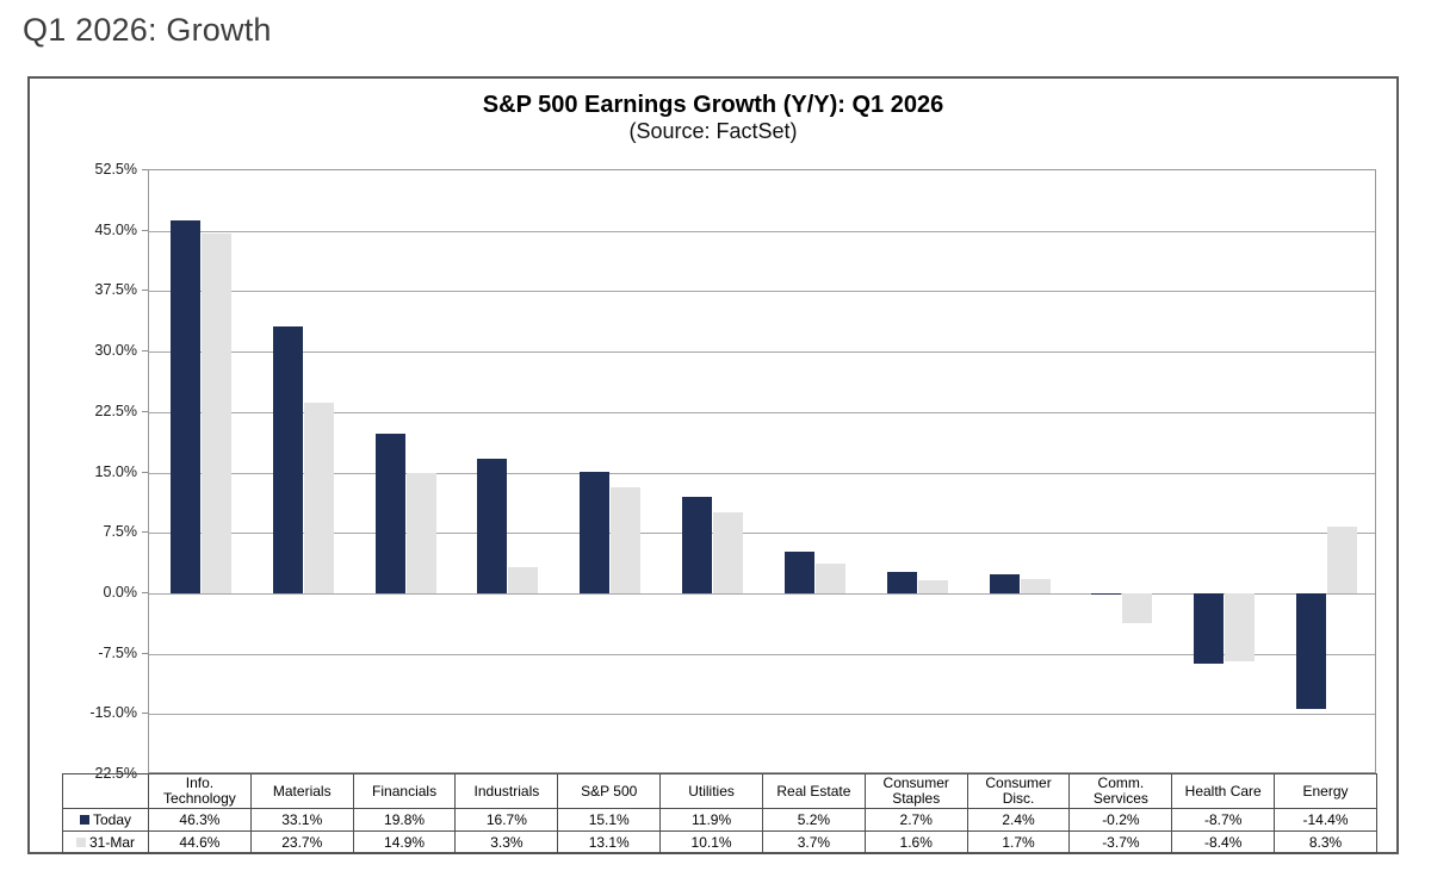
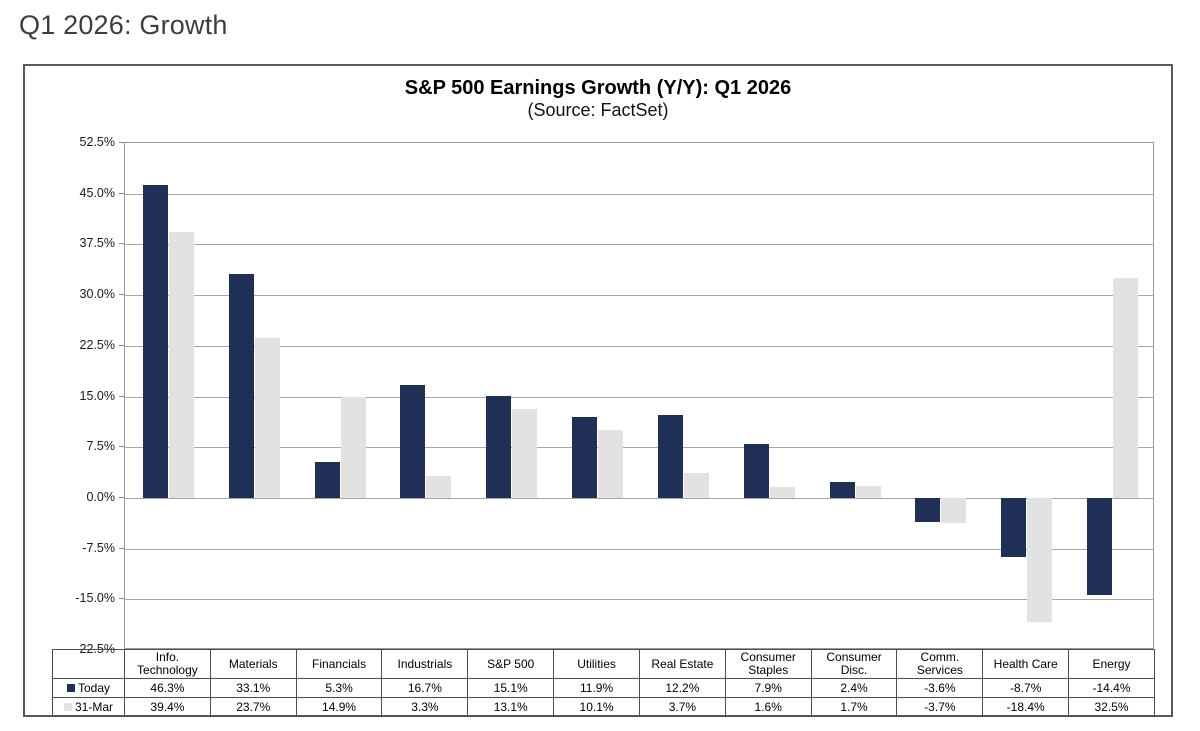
31-Mar/Info. Technology: 44.6% -> 39.4%
Today/Financials: 19.8% -> 5.3%
Today/Real Estate: 5.2% -> 12.2%
Today/Consumer Staples: 2.7% -> 7.9%
Today/Comm. Services: -0.2% -> -3.6%
31-Mar/Health Care: -8.4% -> -18.4%
31-Mar/Energy: 8.3% -> 32.5%
